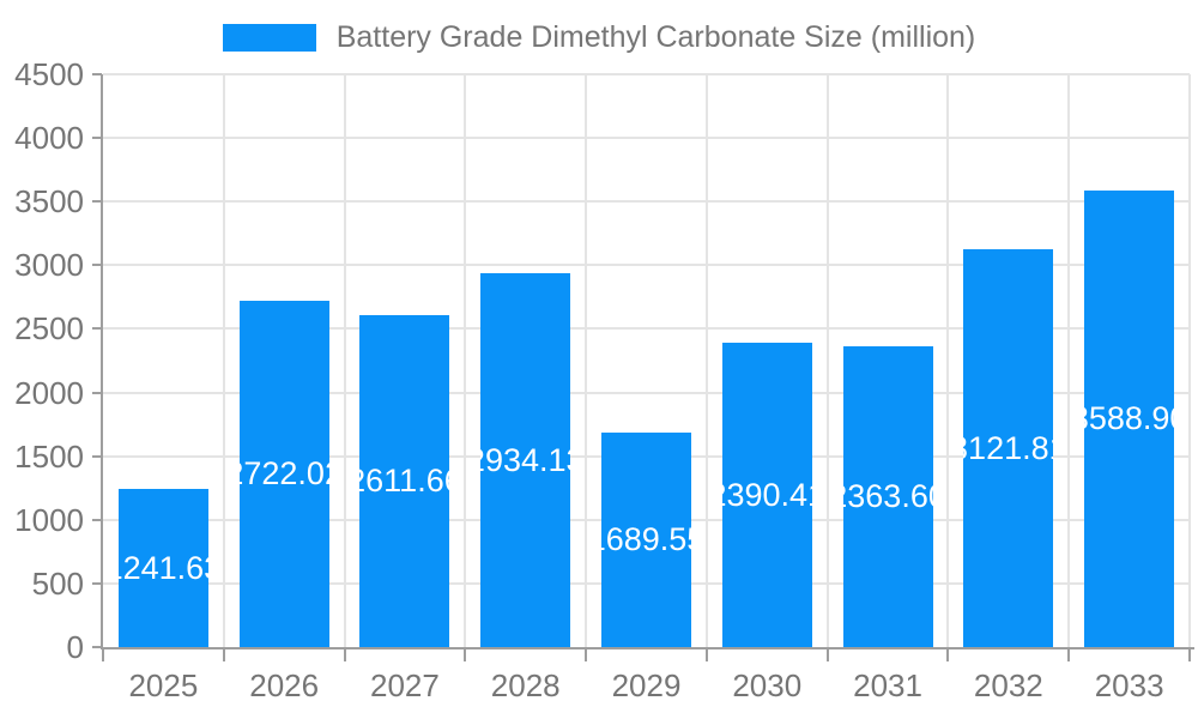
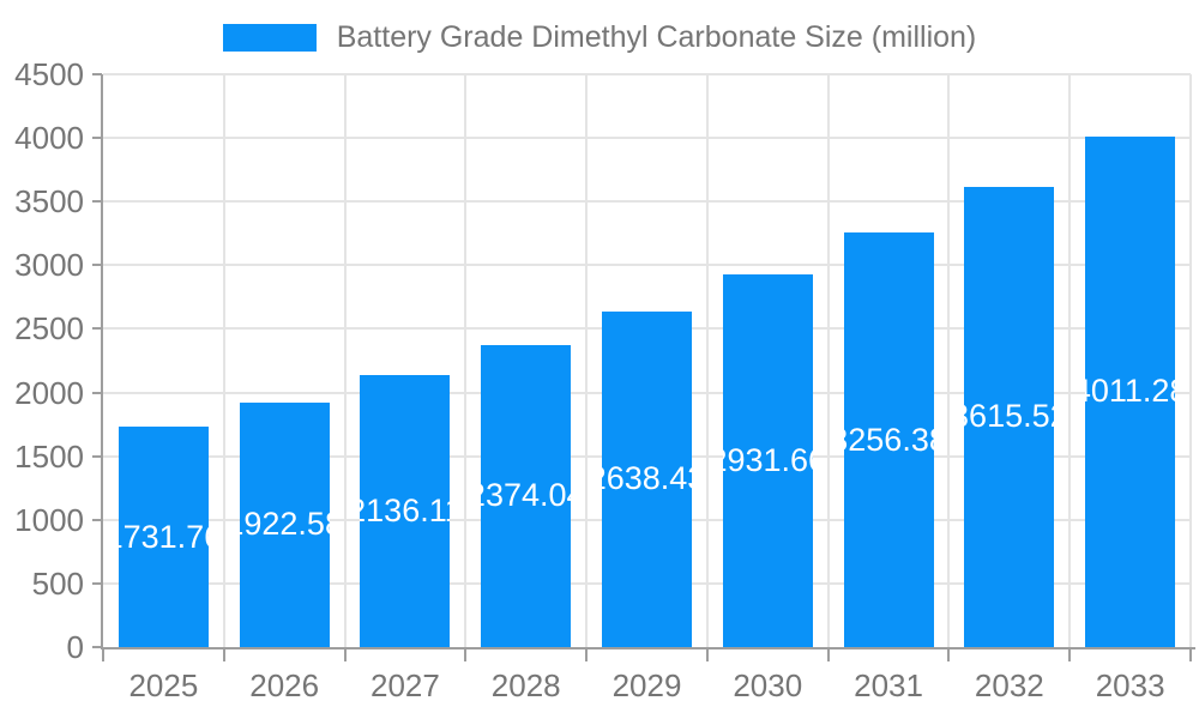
2025: 1241.63 -> 1731.76
2026: 2722.02 -> 1922.58
2027: 2611.66 -> 2136.11
2028: 2934.13 -> 2374.04
2029: 1689.55 -> 2638.43
2030: 2390.41 -> 2931.66
2031: 2363.60 -> 3256.38
2032: 3121.81 -> 3615.52
2033: 3588.90 -> 4011.28
